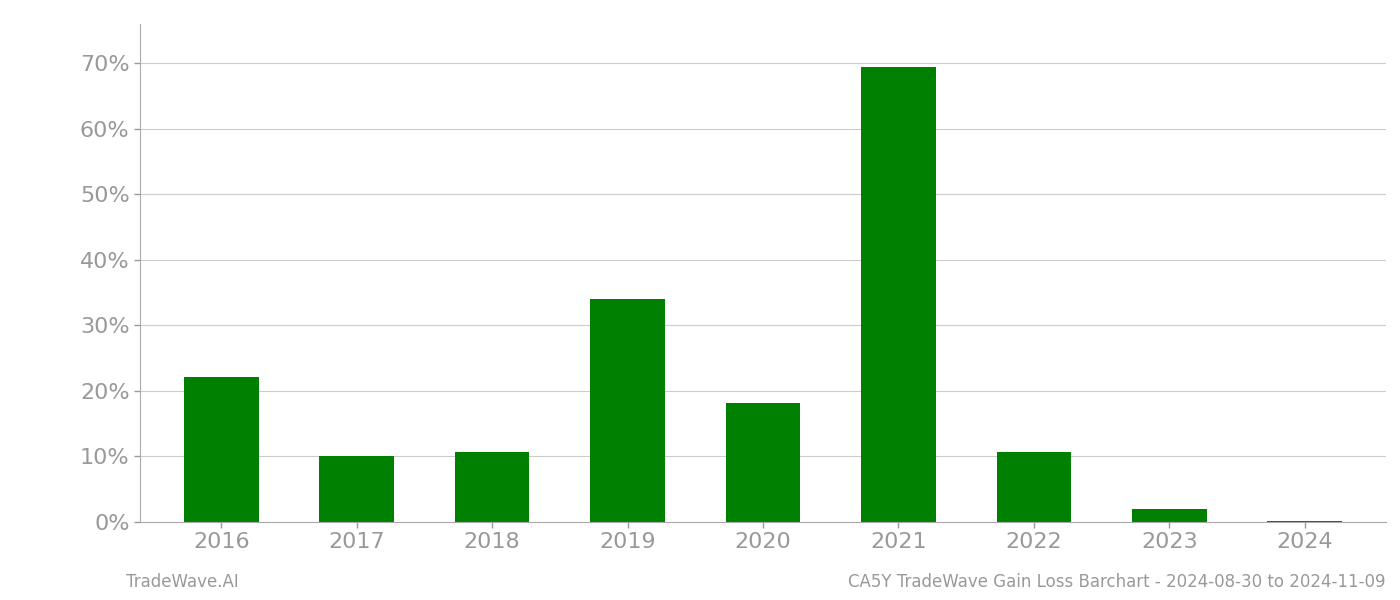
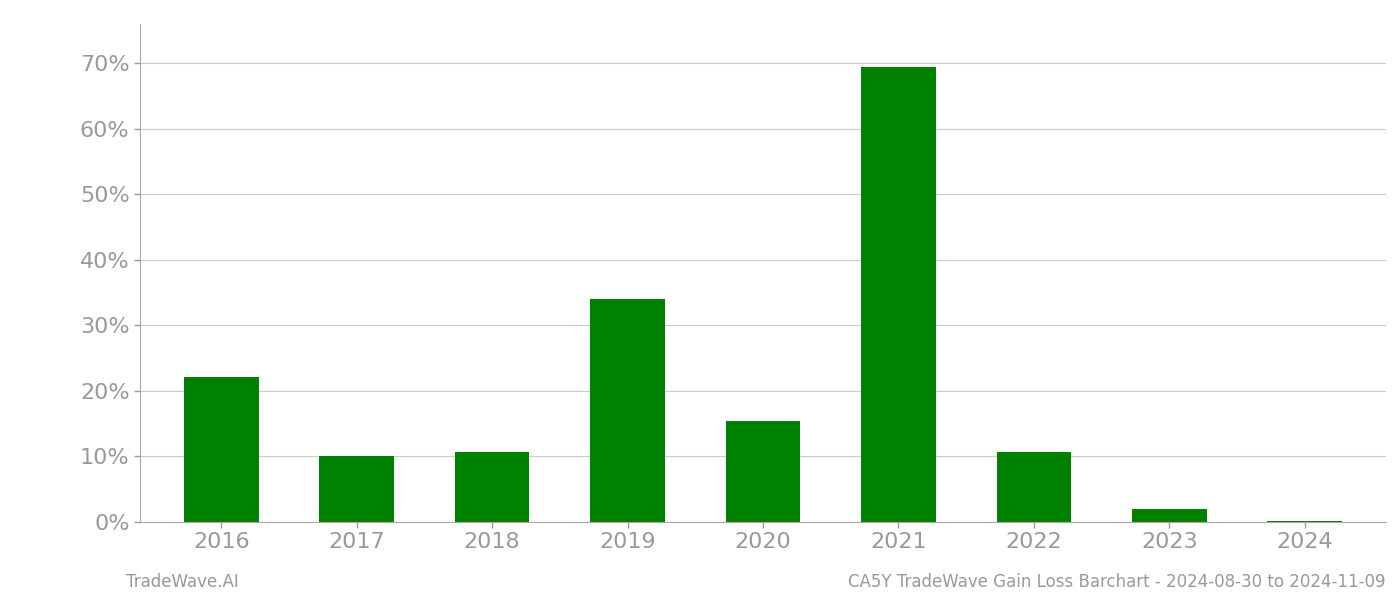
2020: 18.2% -> 15.4%
